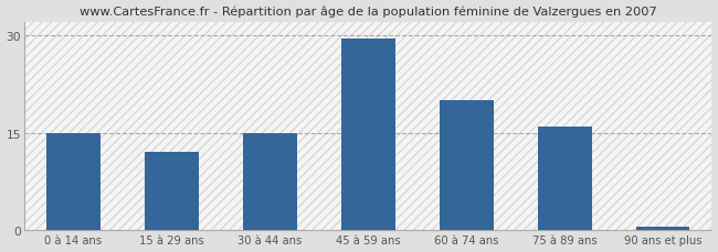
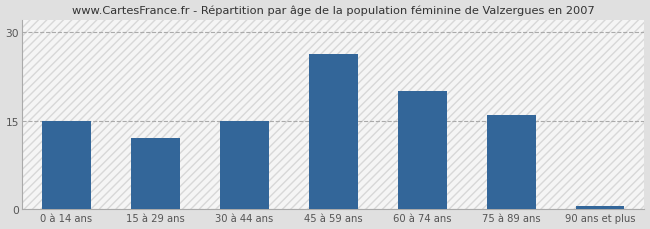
45 à 59 ans: 29.5 -> 26.2
